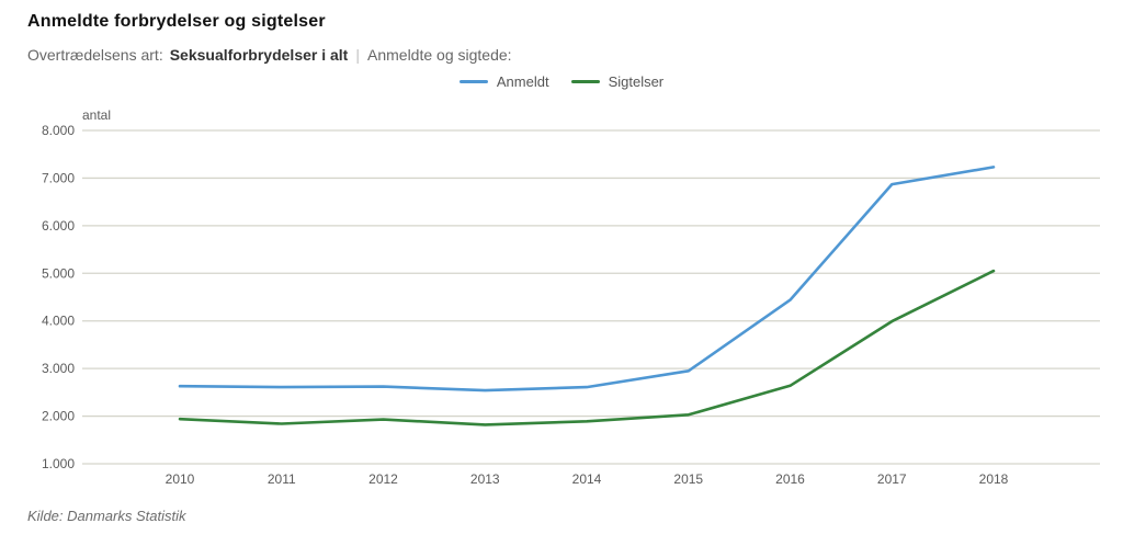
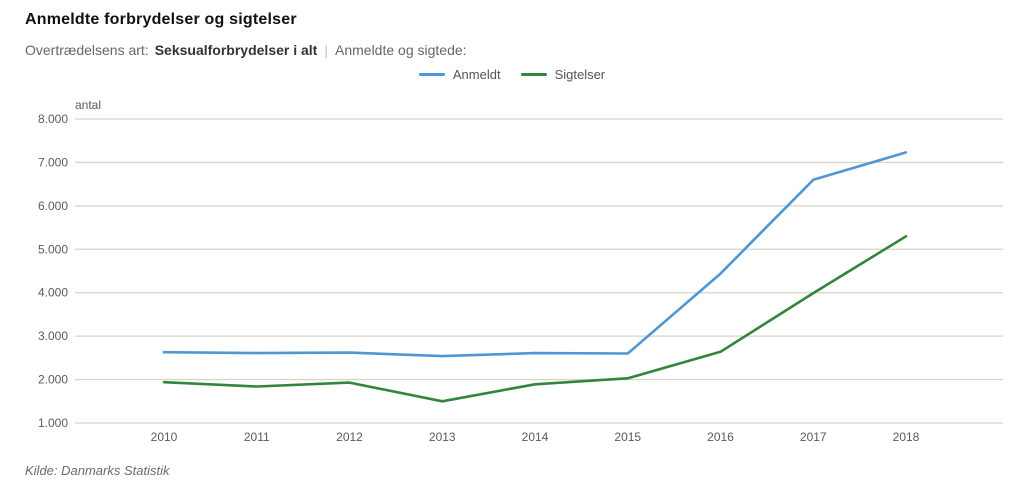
Sigtelser/2013: 1800 -> 1500
Anmeldt/2015: 3000 -> 2600
Anmeldt/2017: 6900 -> 6600
Sigtelser/2018: 5000 -> 5300
